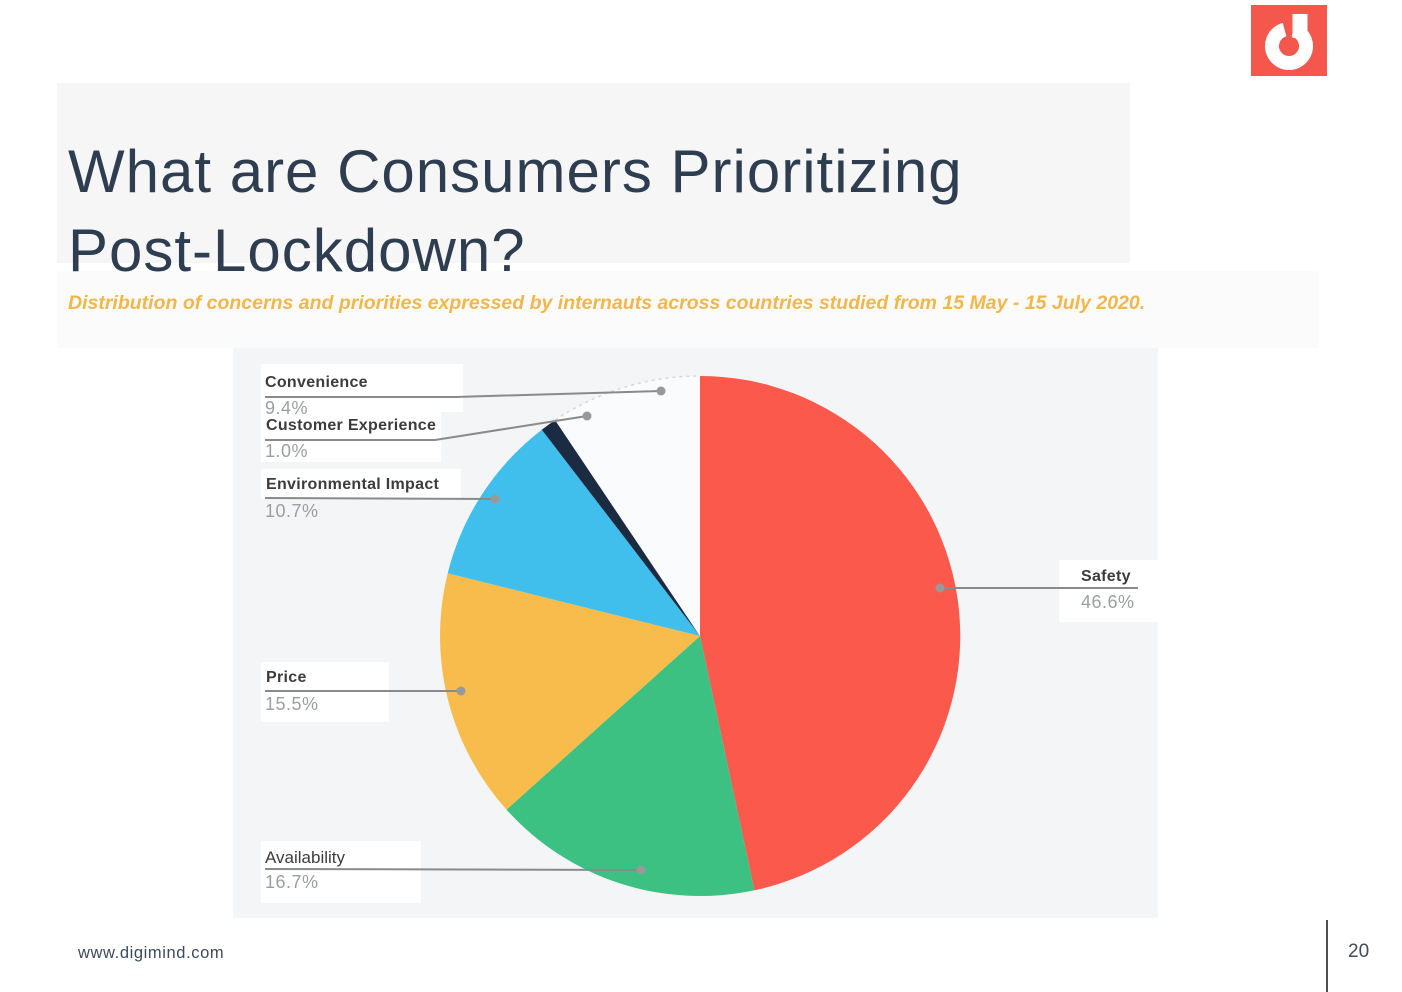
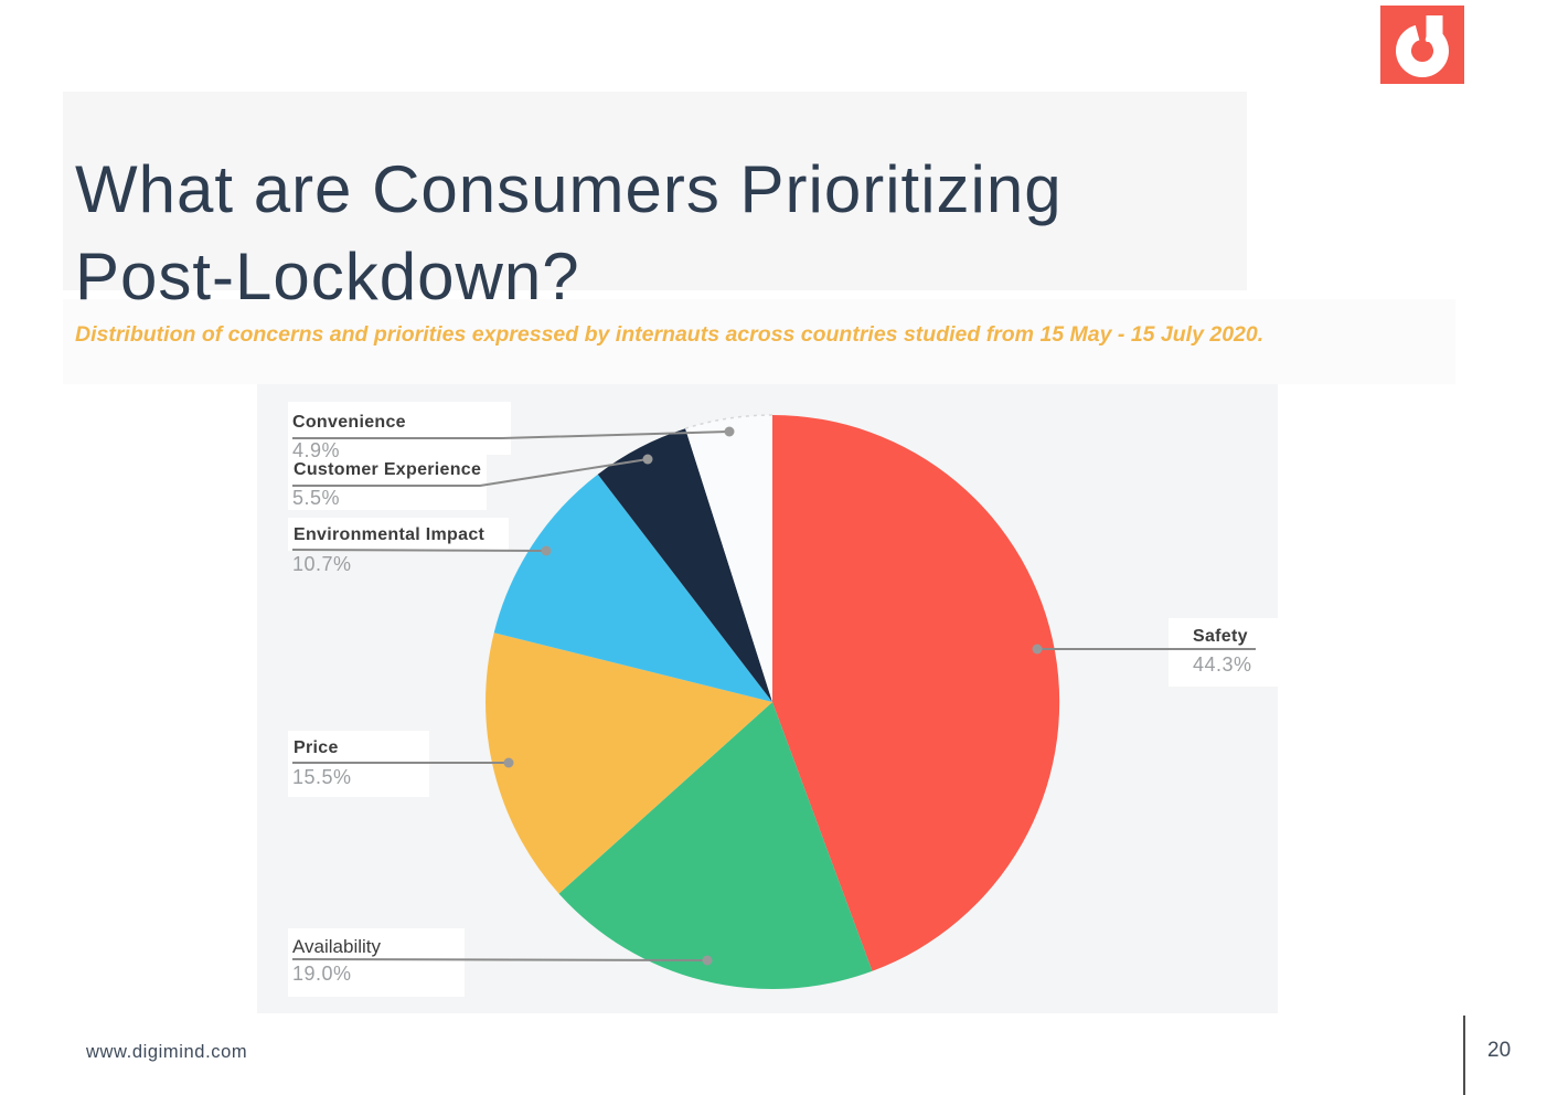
Safety: 46.6% -> 44.3%
Availability: 16.7% -> 19.0%
Customer Experience: 1.0% -> 5.5%
Convenience: 9.4% -> 4.9%
